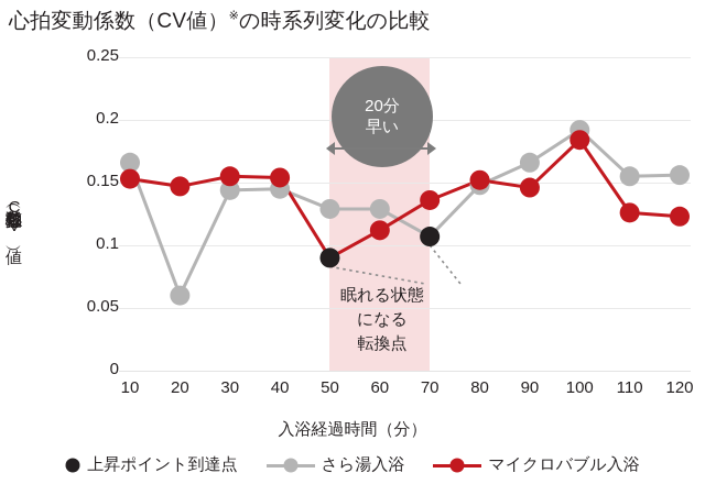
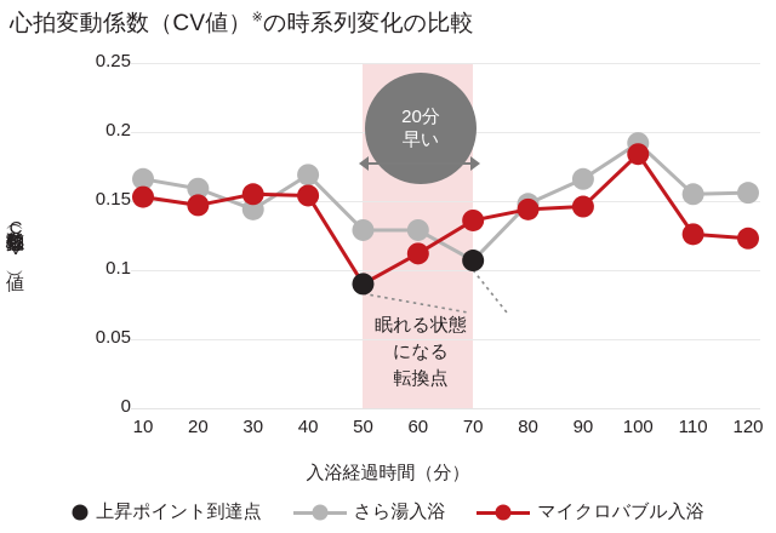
さら湯入浴/20: 0.060 -> 0.159
さら湯入浴/40: 0.145 -> 0.169
マイクロバブル入浴/80: 0.152 -> 0.144
